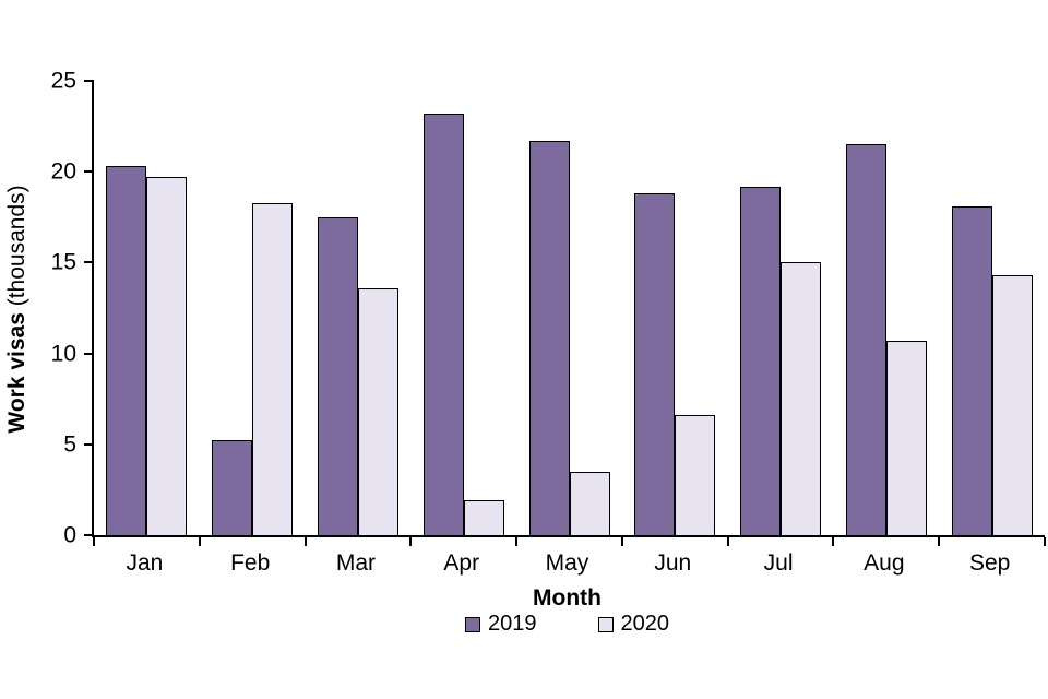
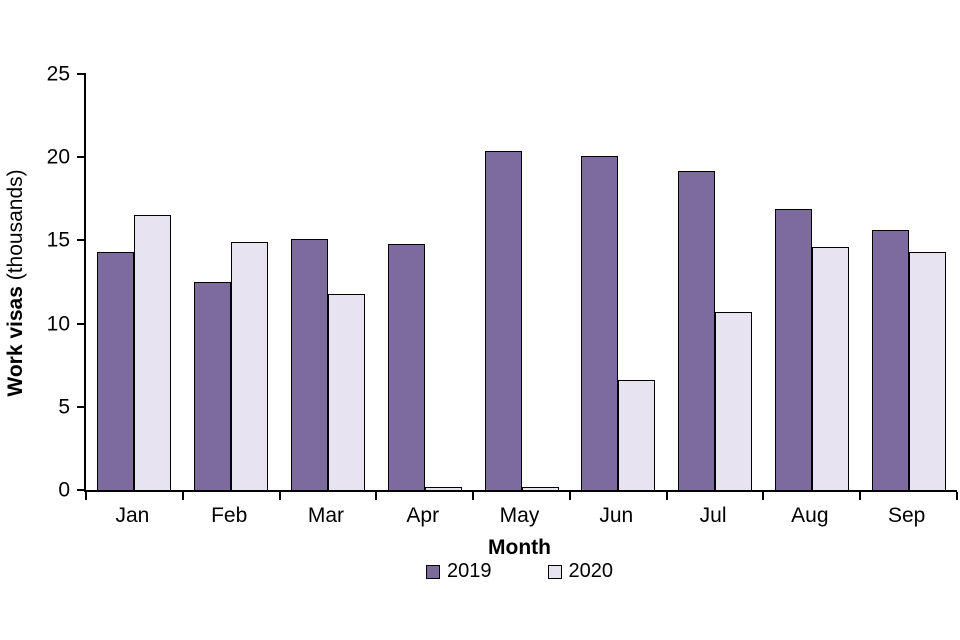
2019/Jan: 20.3 -> 14.3
2020/Jan: 19.7 -> 16.5
2019/Feb: 5.2 -> 12.5
2020/Feb: 18.3 -> 14.9
2019/Mar: 17.5 -> 15.1
2020/Mar: 13.6 -> 11.8
2019/Apr: 23.2 -> 14.8
2020/Apr: 1.9 -> 0.1
2019/May: 21.7 -> 20.4
2020/May: 3.5 -> 0.1
2019/Jun: 18.8 -> 20.1
2020/Jul: 15.0 -> 10.7
2019/Aug: 21.5 -> 16.9
2020/Aug: 10.7 -> 14.6
2019/Sep: 18.1 -> 15.6
